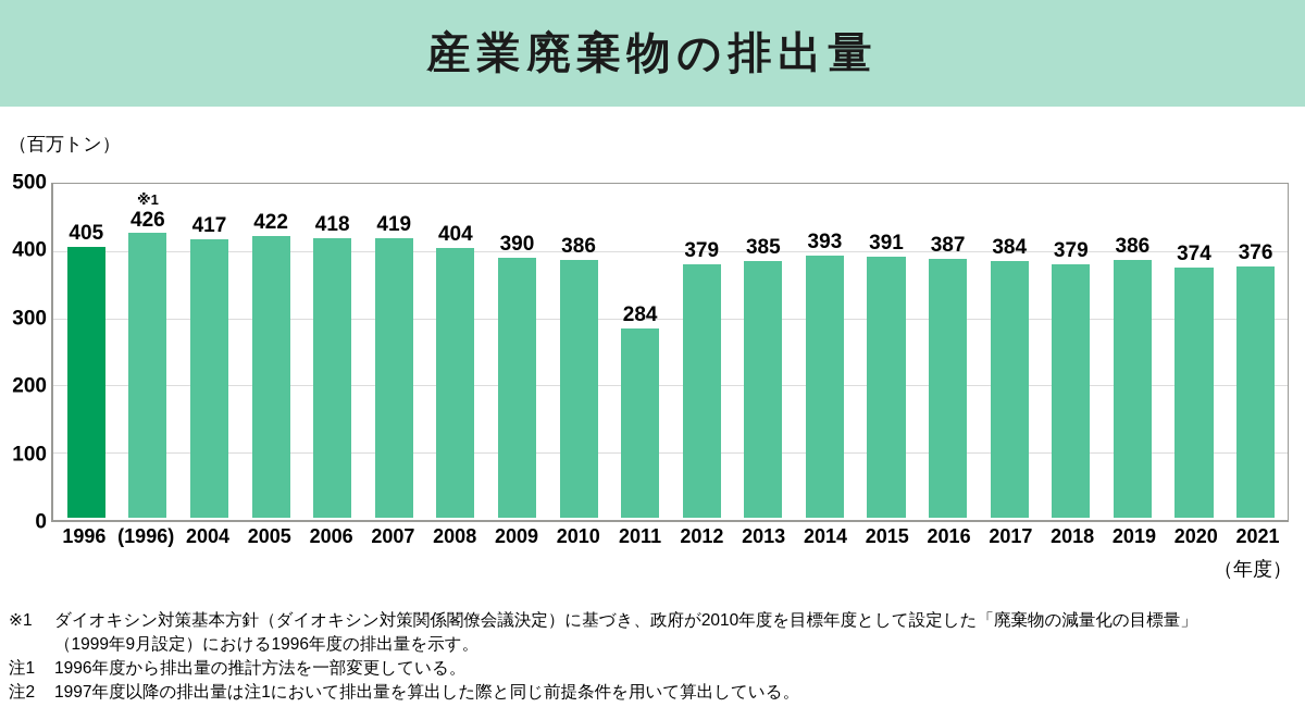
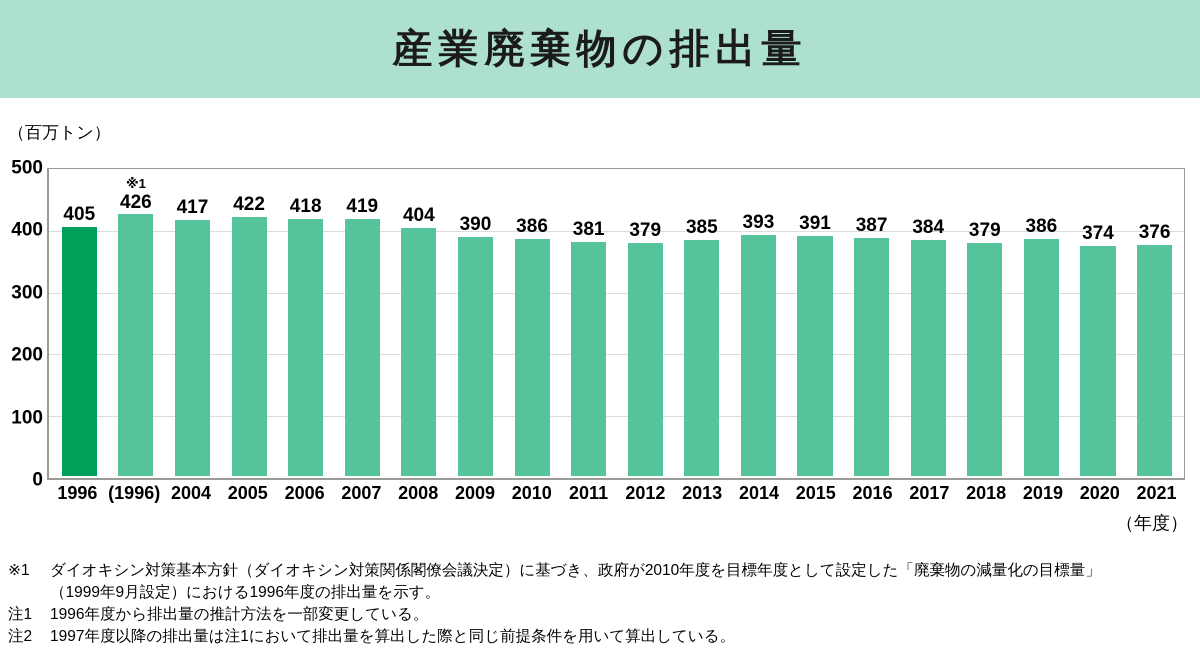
2011: 284 -> 381
